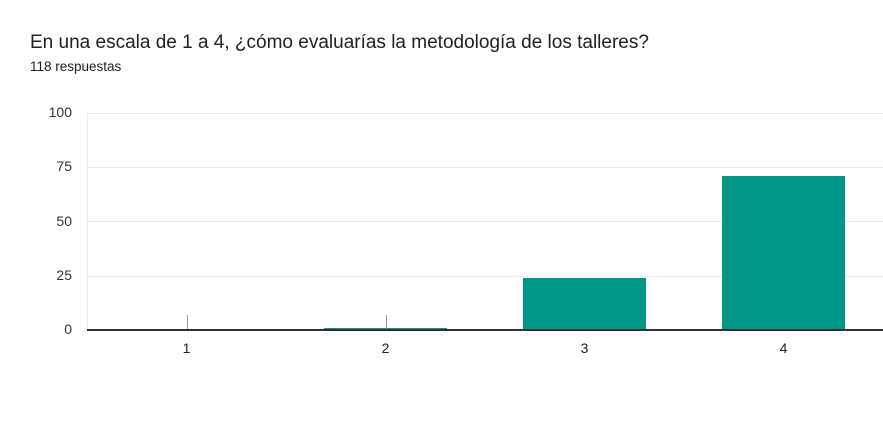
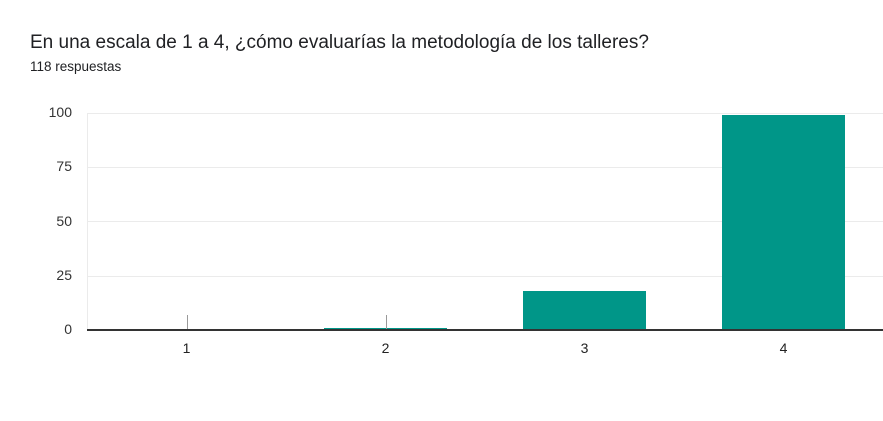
3: 24 -> 18
4: 71 -> 99
